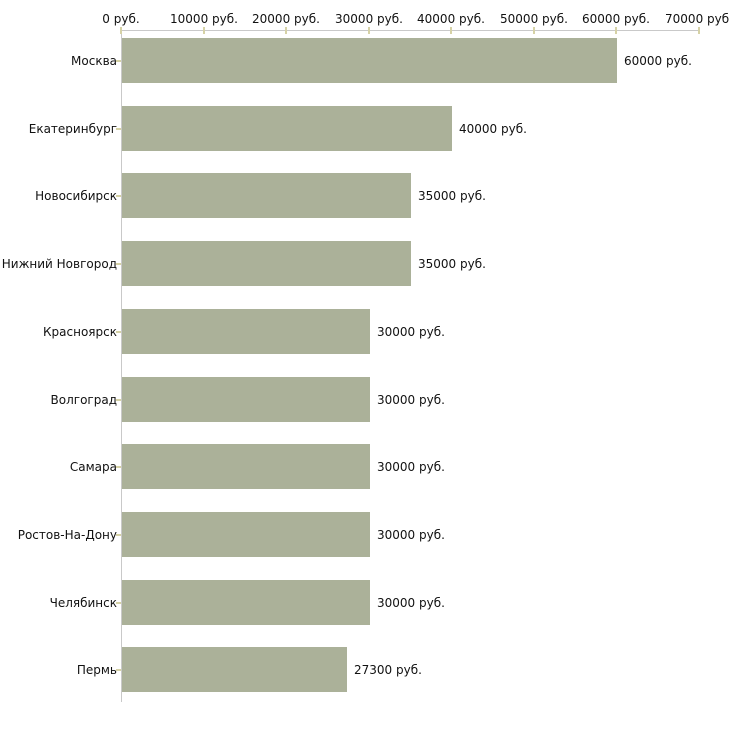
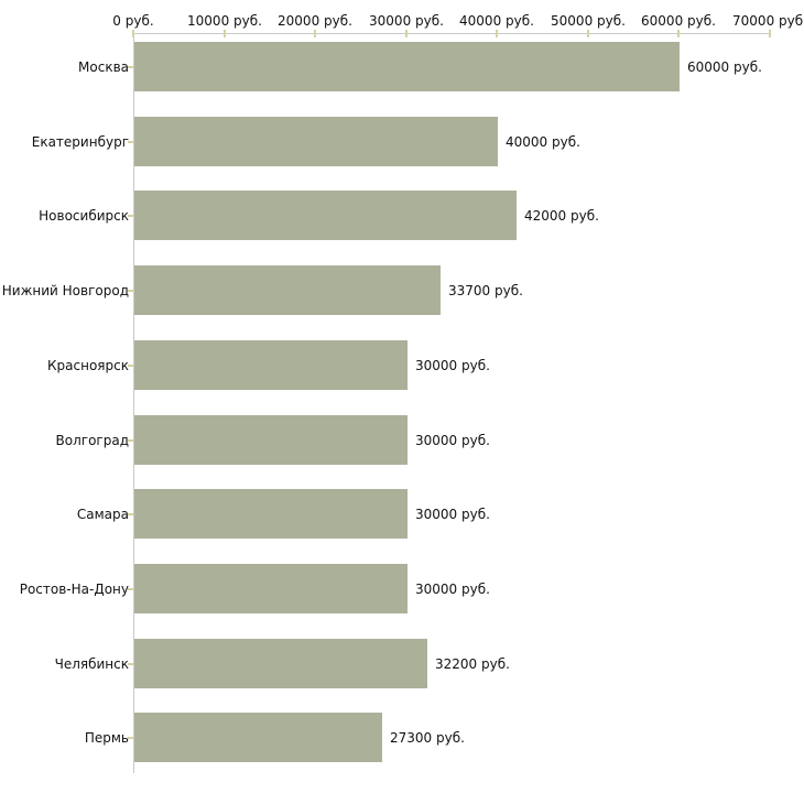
Новосибирск: 35000 -> 42000
Нижний Новгород: 35000 -> 33700
Челябинск: 30000 -> 32200
